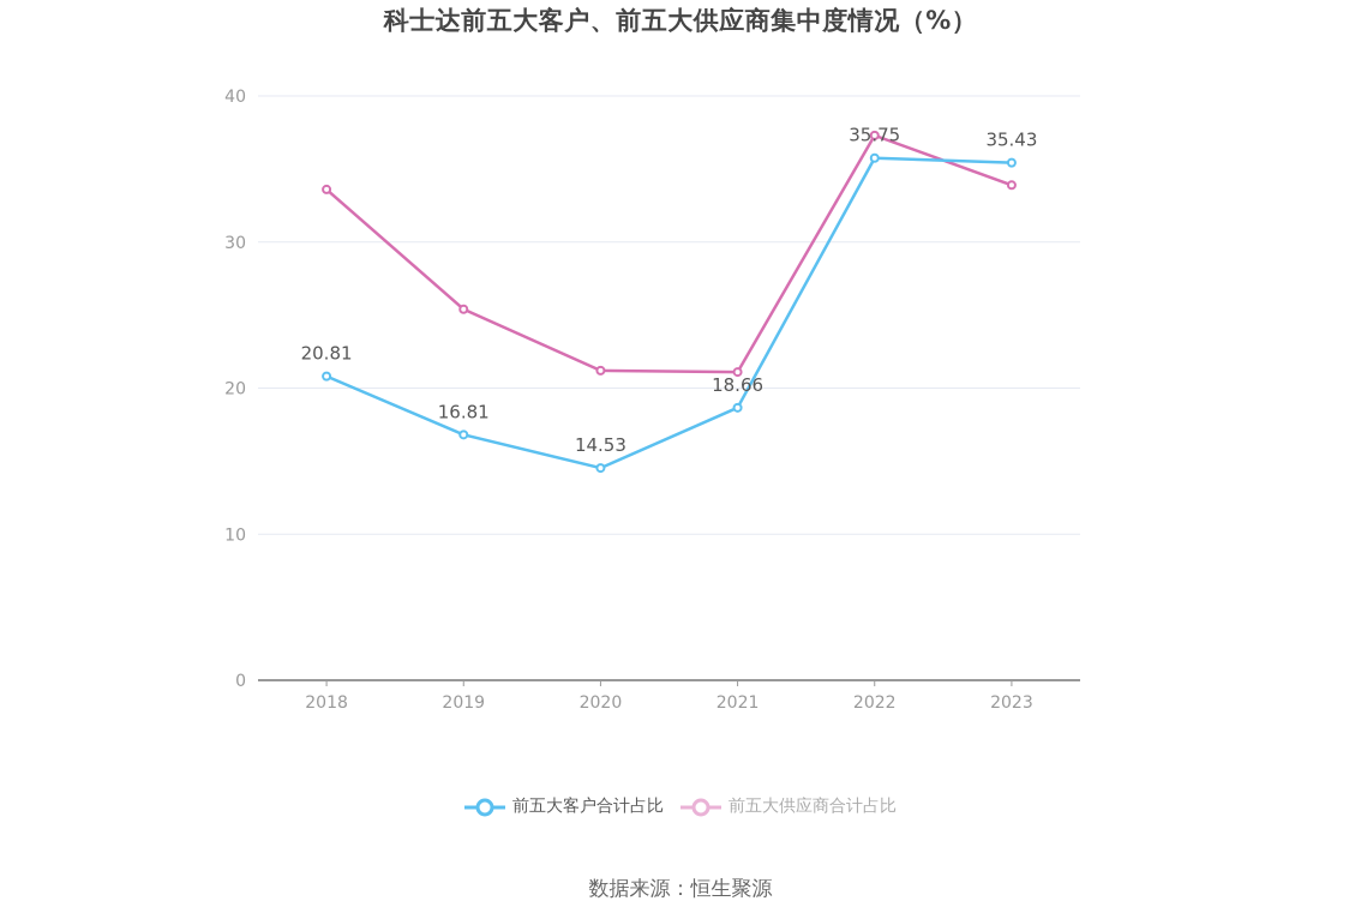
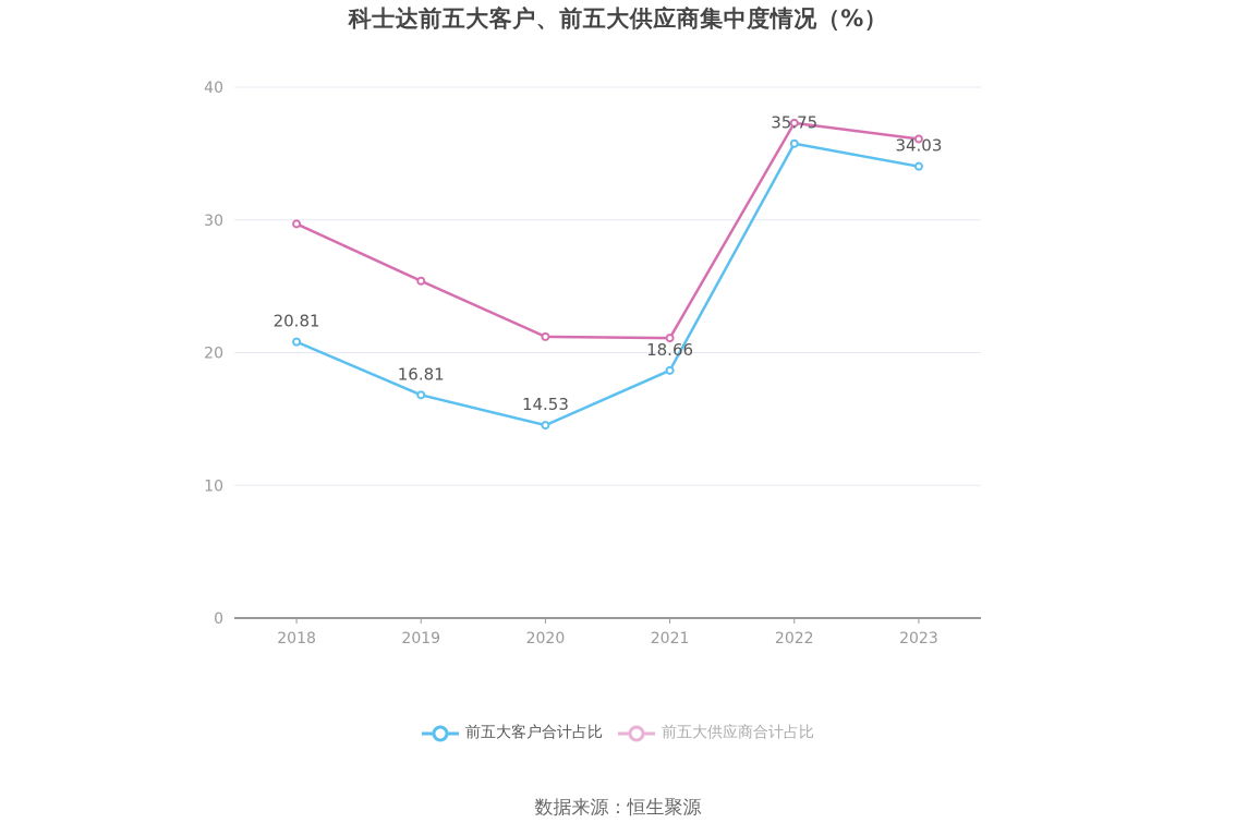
前五大供应商合计占比/2018: 33.6 -> 29.7
前五大客户合计占比/2023: 35.43 -> 34.03
前五大供应商合计占比/2023: 33.9 -> 36.1
